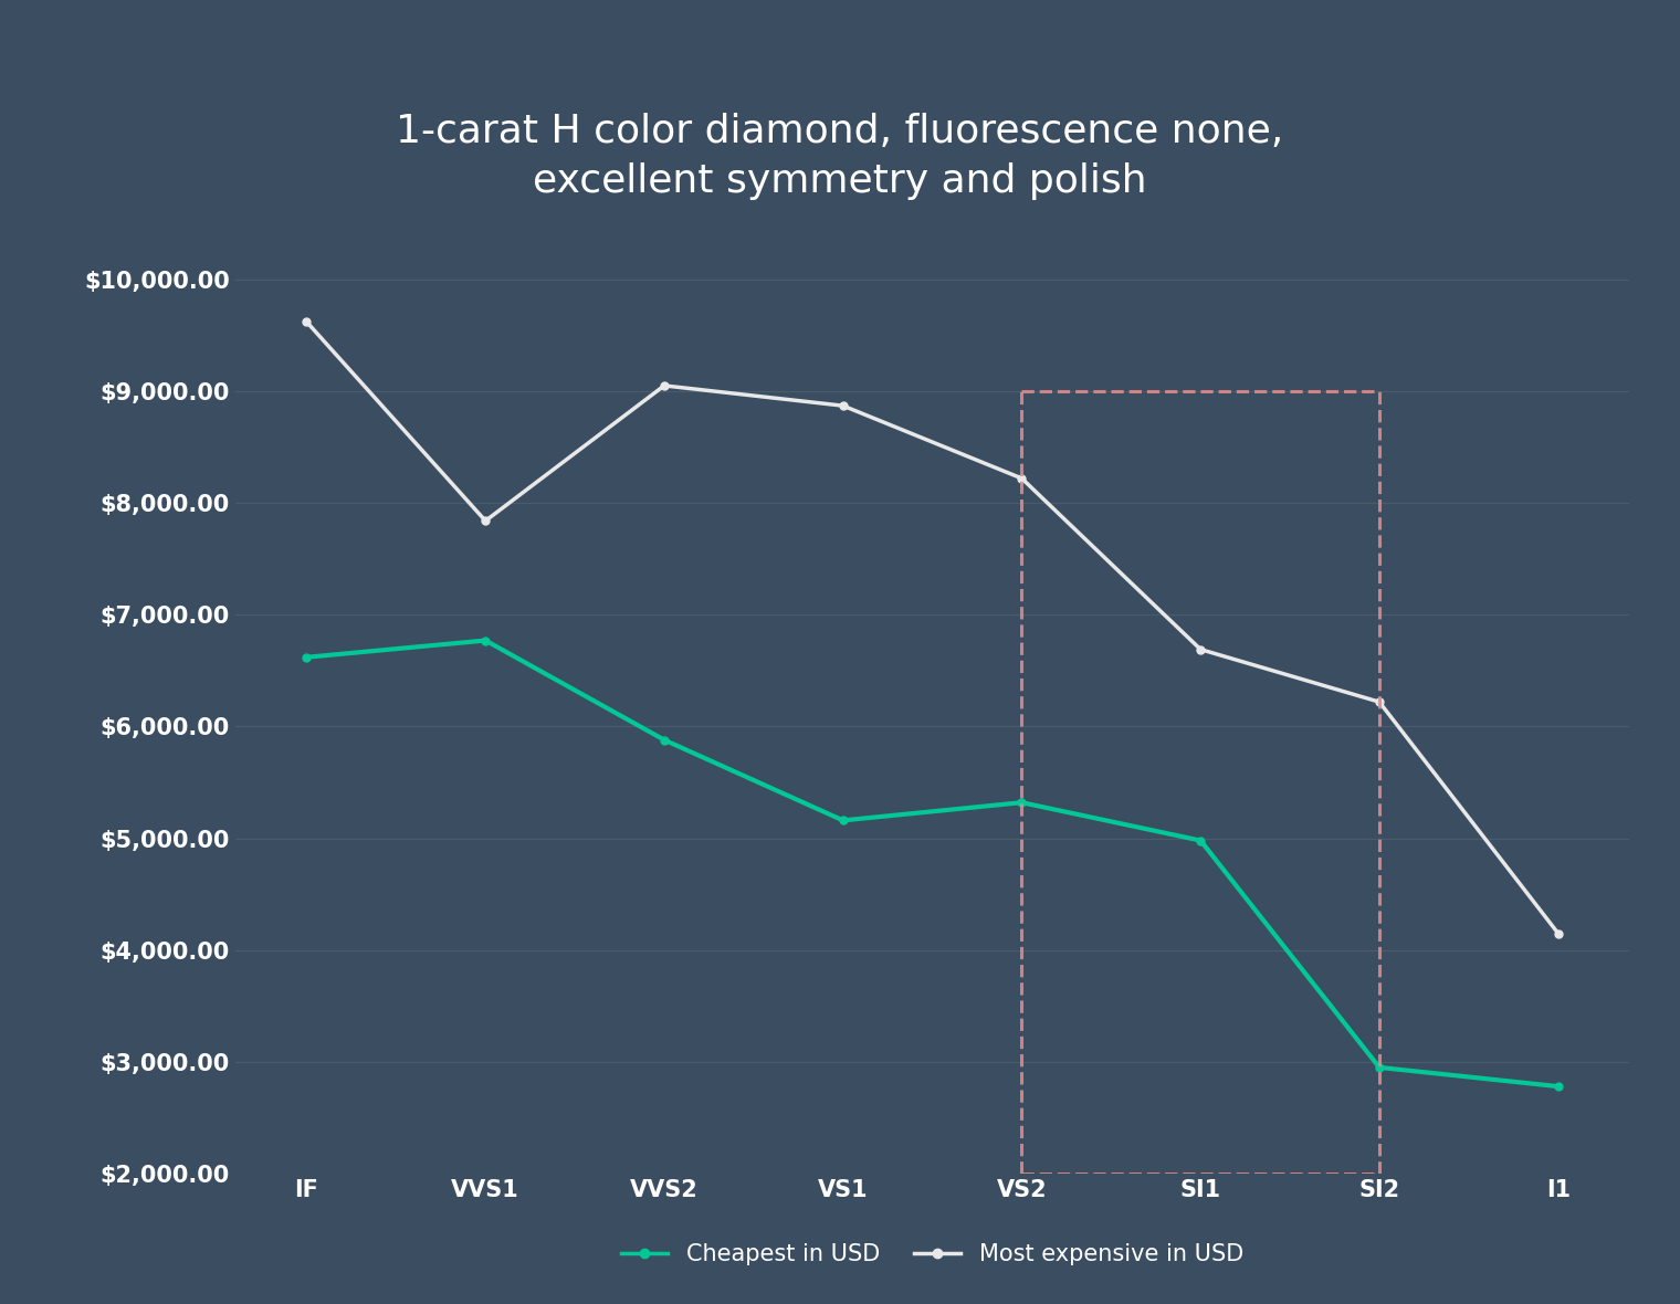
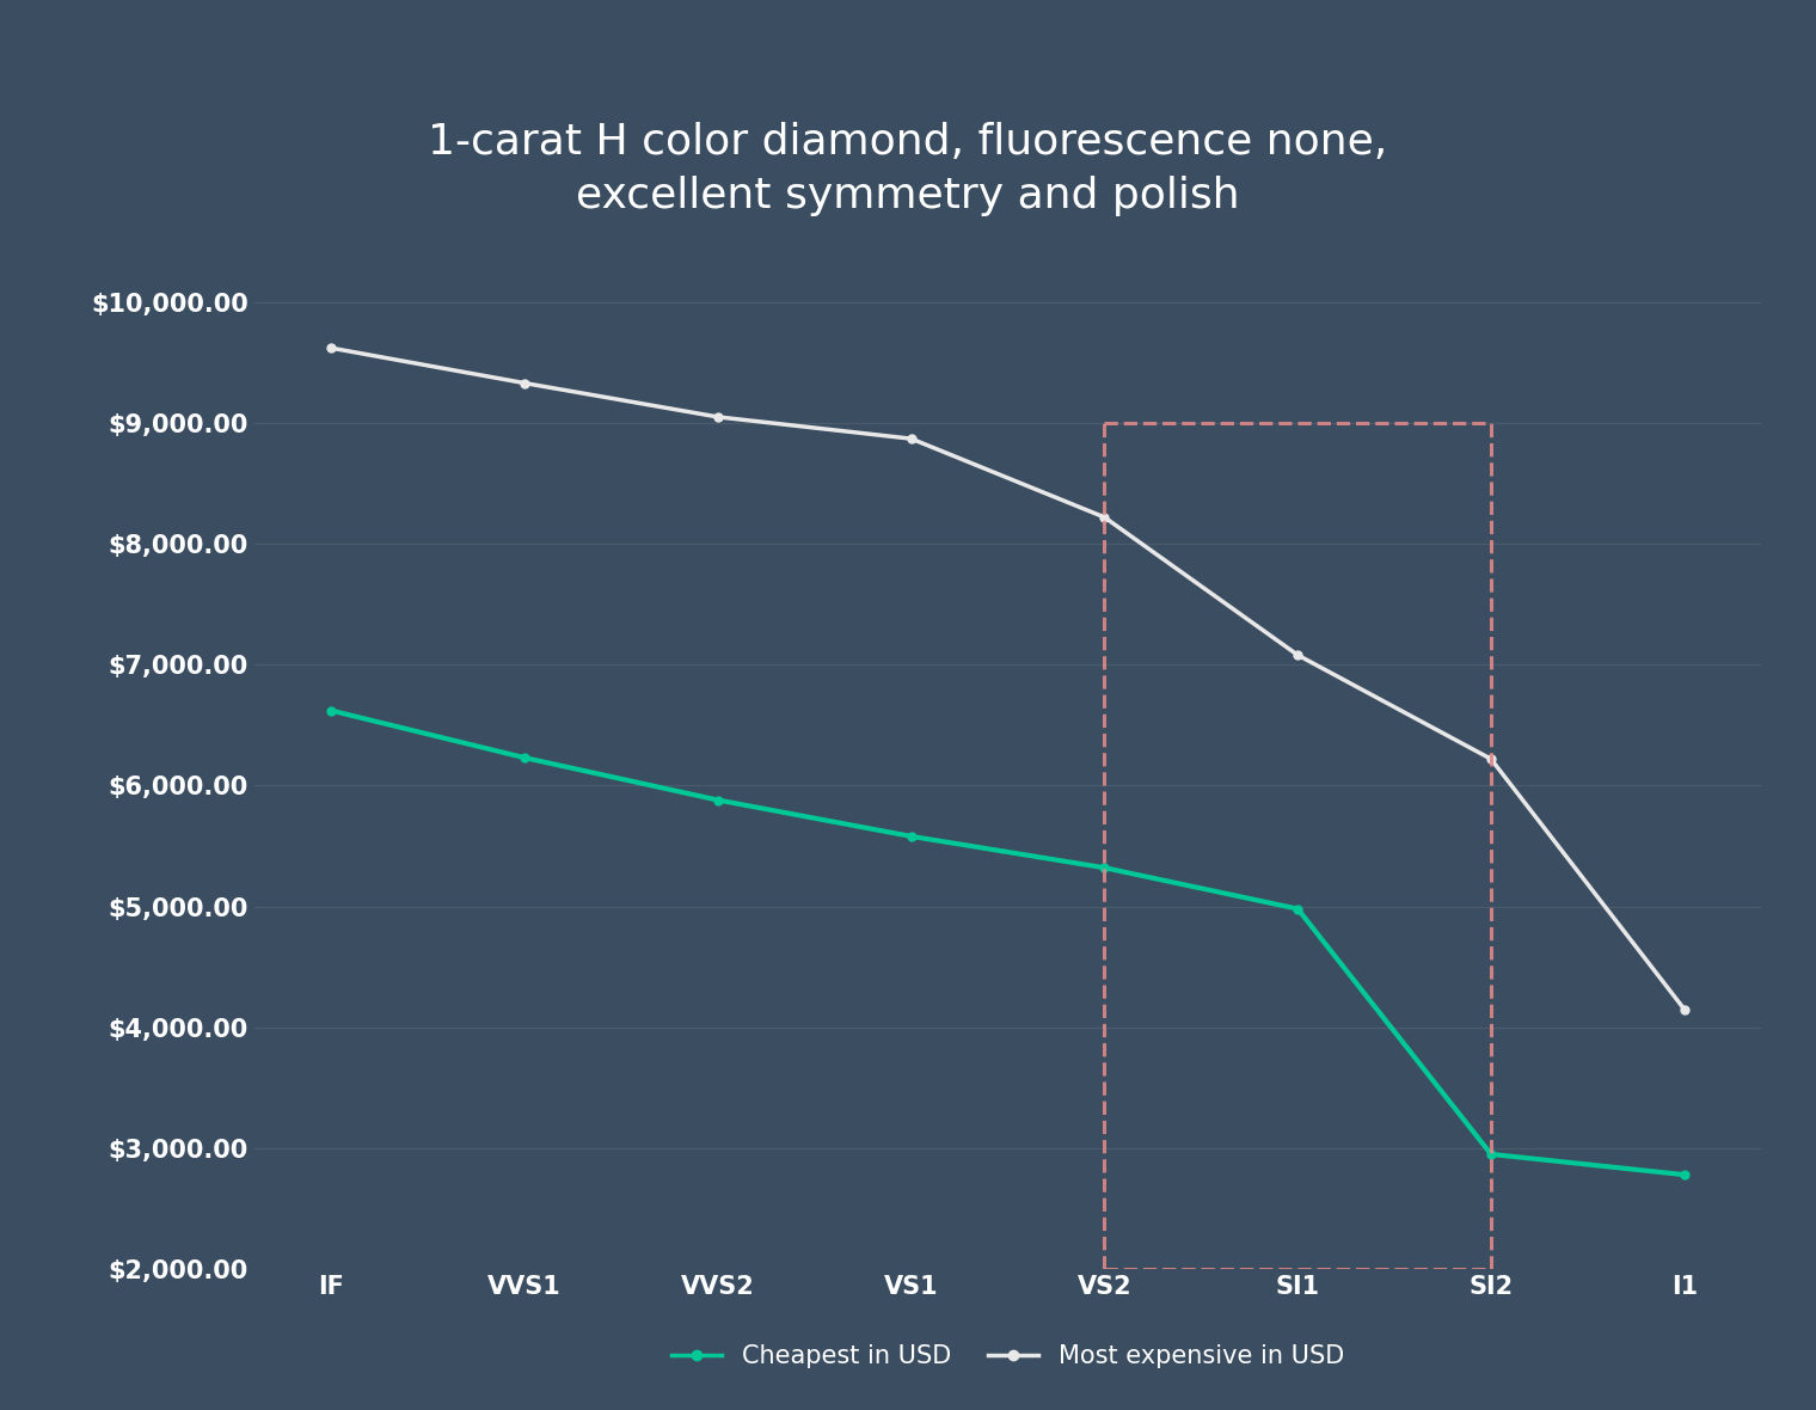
Most expensive in USD/VVS1: $7,840 -> $9,330
Cheapest in USD/VVS1: $6,770 -> $6,230
Cheapest in USD/VS1: $5,160 -> $5,580
Most expensive in USD/SI1: $6,690 -> $7,080
